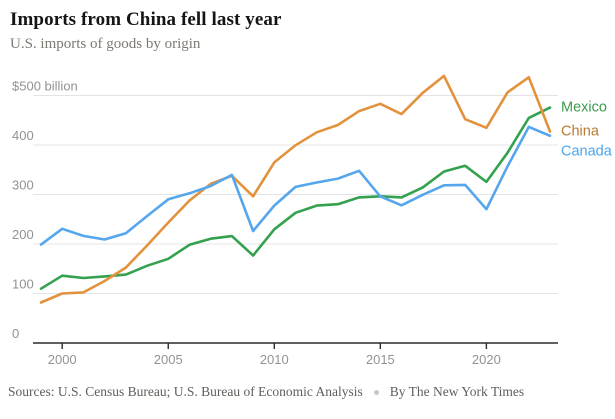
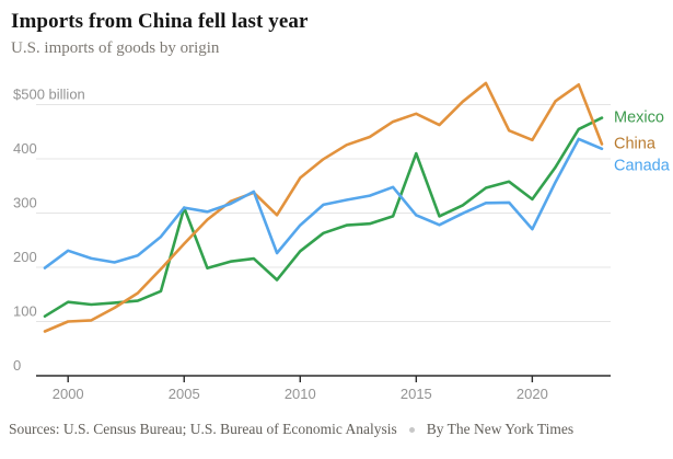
Mexico/2005: 170 -> 310
Canada/2005: 290 -> 310
Mexico/2015: 300 -> 410
